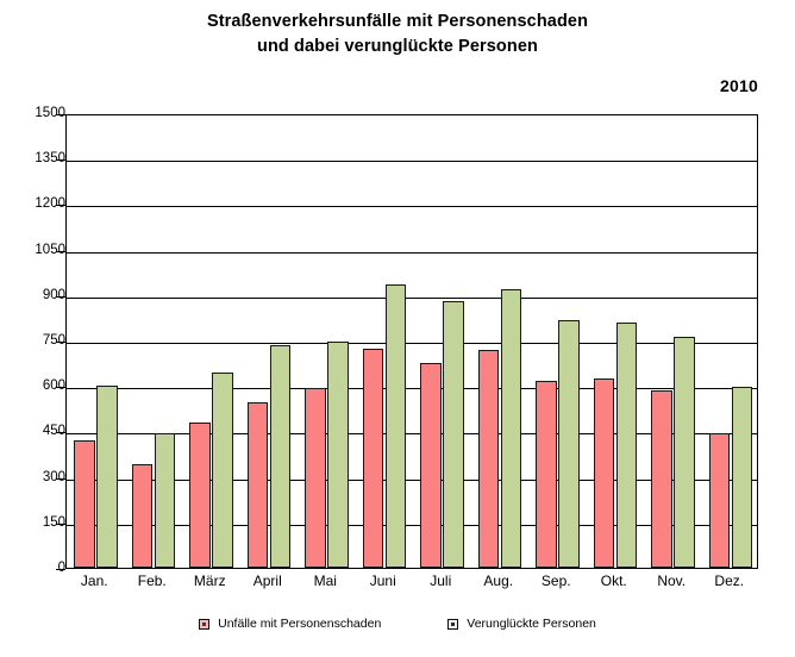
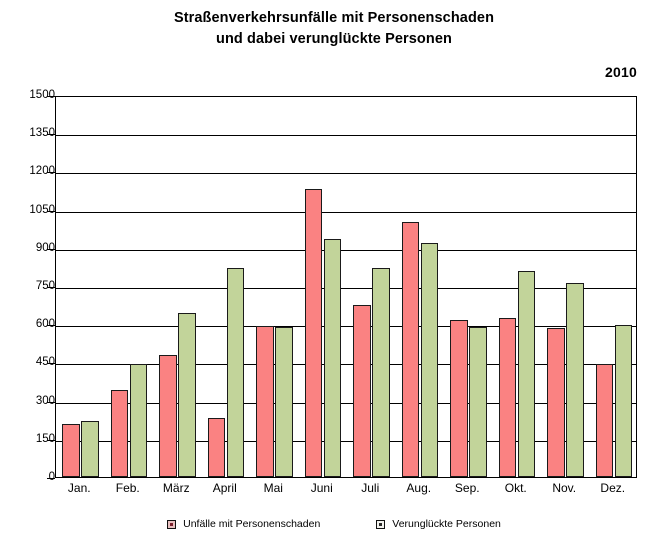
Unfälle mit Personenschaden/Jan.: 420 -> 210
Verunglückte Personen/Jan.: 600 -> 220
Unfälle mit Personenschaden/April: 540 -> 230
Verunglückte Personen/April: 740 -> 820
Verunglückte Personen/Mai: 750 -> 590
Unfälle mit Personenschaden/Juni: 720 -> 1130
Verunglückte Personen/Juli: 880 -> 820
Unfälle mit Personenschaden/Aug.: 720 -> 1000
Verunglückte Personen/Sep.: 820 -> 590
